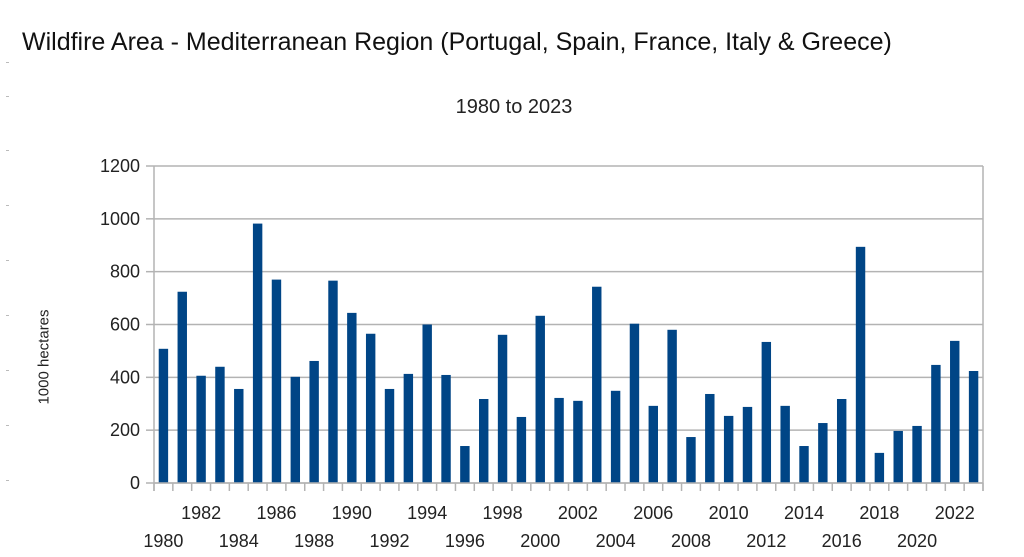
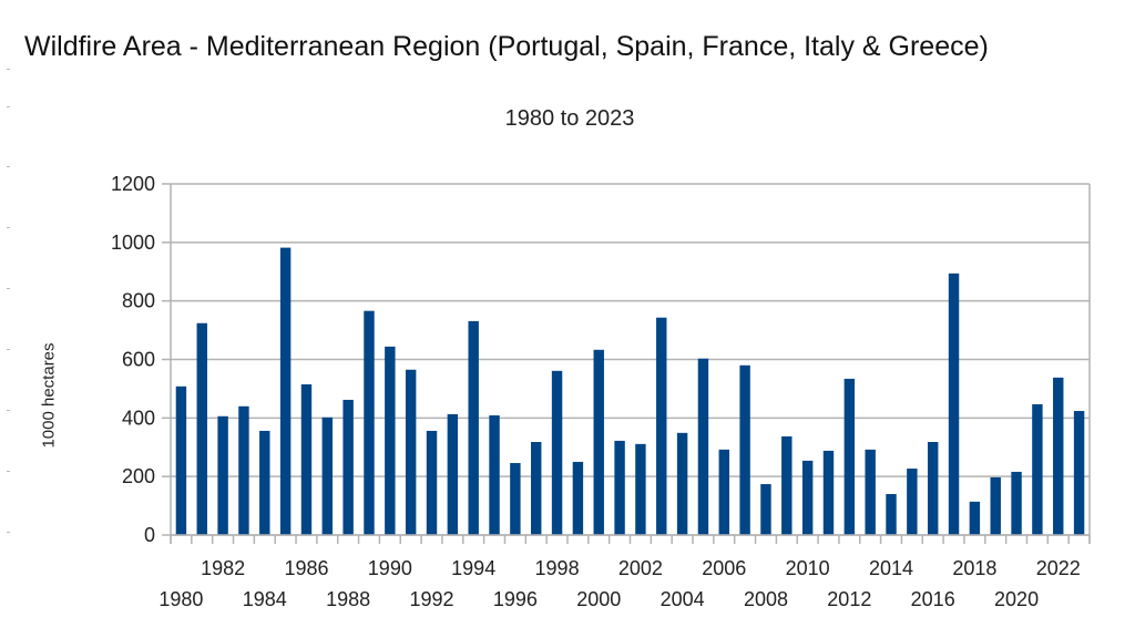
1986: 770 -> 520
1994: 600 -> 730
1996: 140 -> 250
